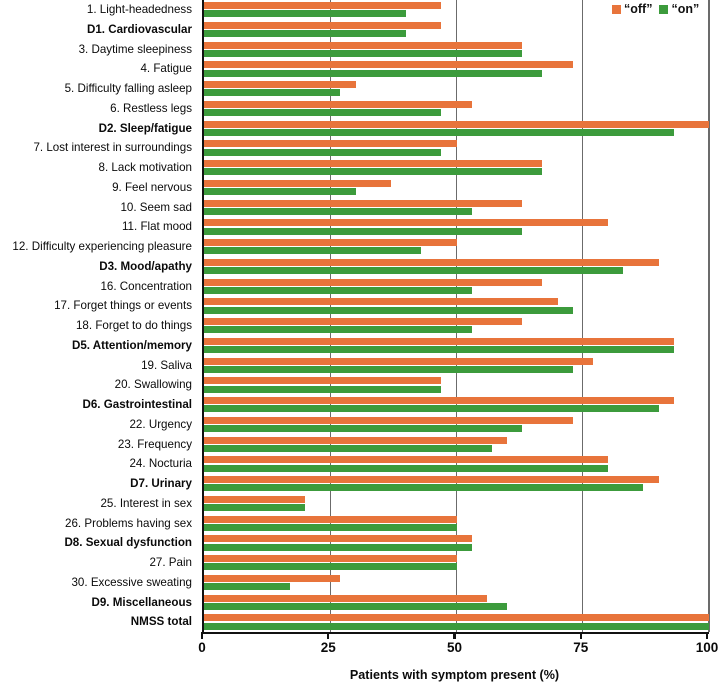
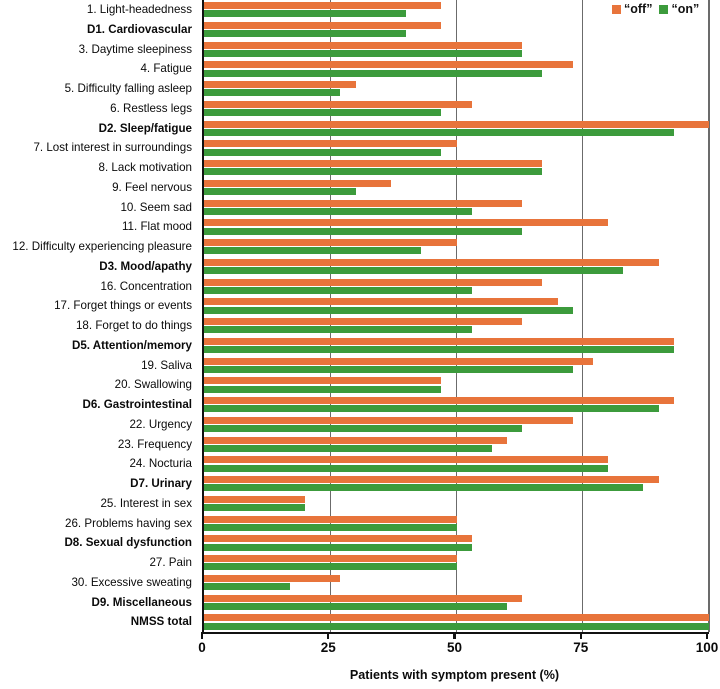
“off”/D9. Miscellaneous: 56 -> 63
